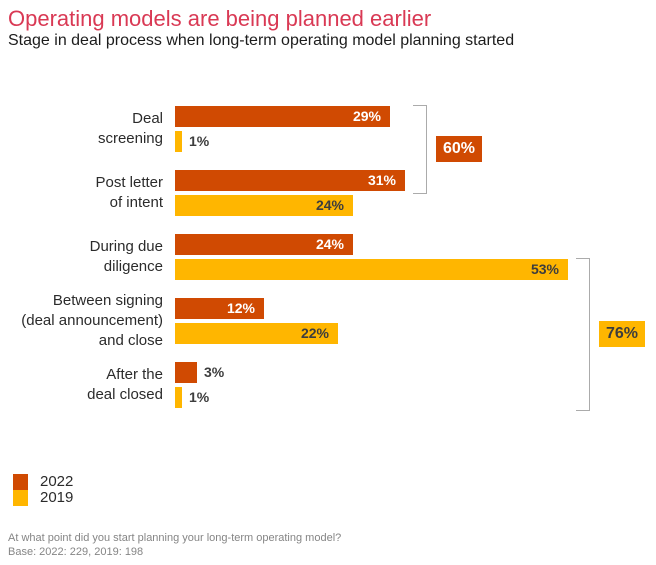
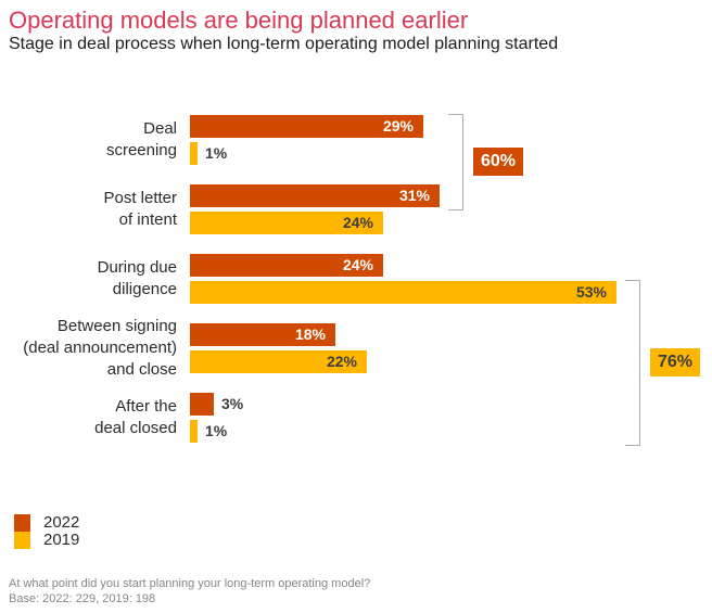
2022/Between signing (deal announcement) and close: 12% -> 18%
